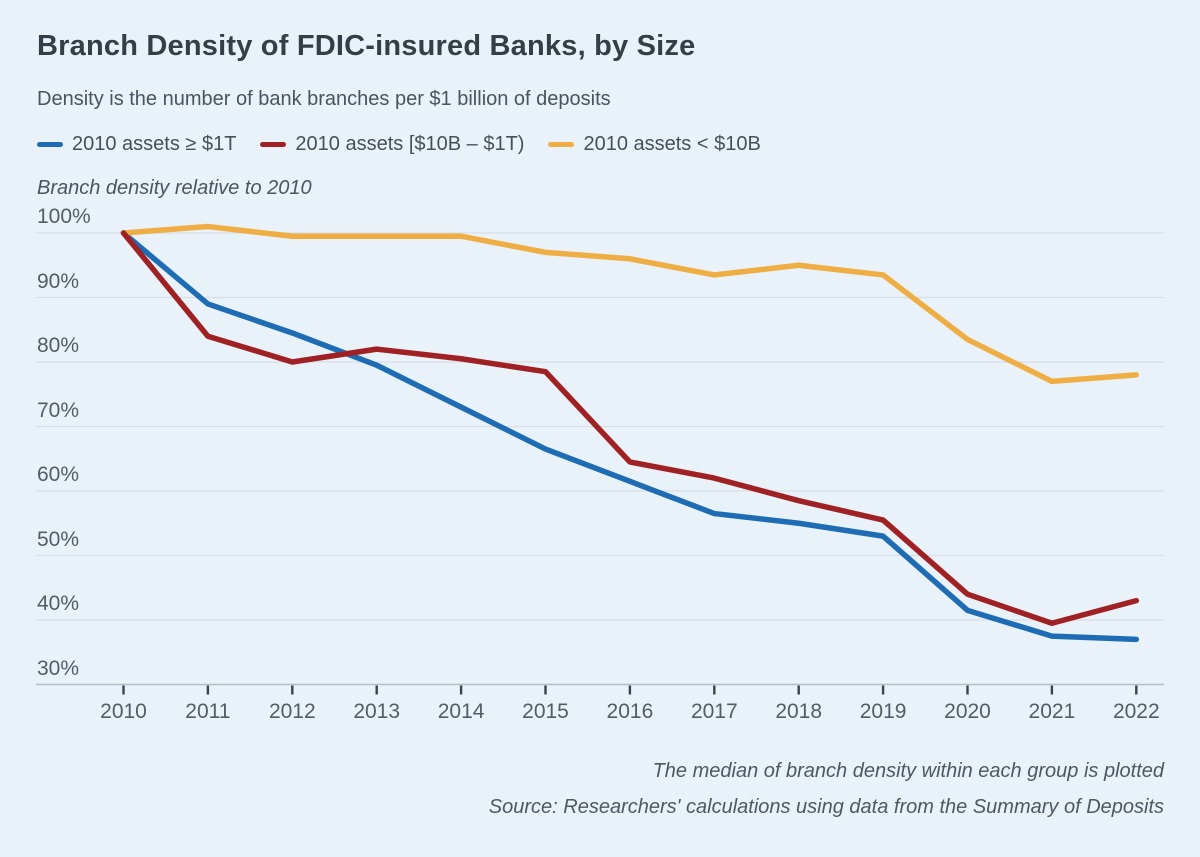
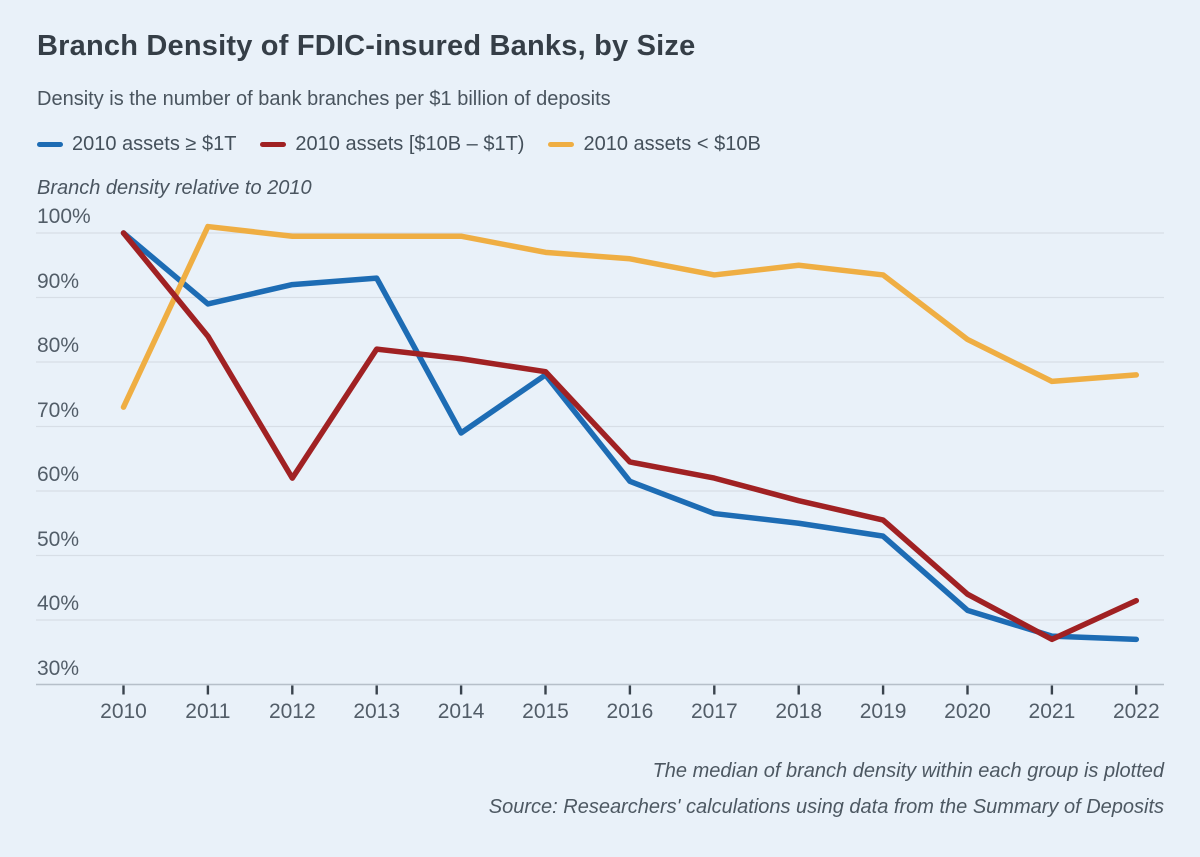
2010 assets < $10B/2010: 100% -> 73%
2010 assets ≥ $1T/2012: 84% -> 92%
2010 assets [$10B – $1T)/2012: 80% -> 62%
2010 assets ≥ $1T/2013: 80% -> 93%
2010 assets ≥ $1T/2014: 73% -> 69%
2010 assets ≥ $1T/2015: 66% -> 78%
2010 assets [$10B – $1T)/2021: 40% -> 37%
